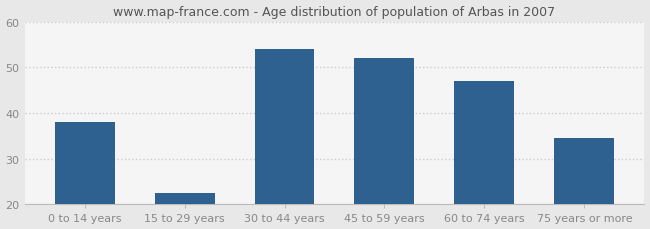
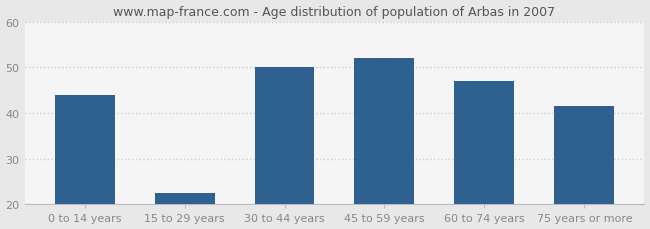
0 to 14 years: 38.0 -> 44.0
30 to 44 years: 54.0 -> 50.0
75 years or more: 34.5 -> 41.5
